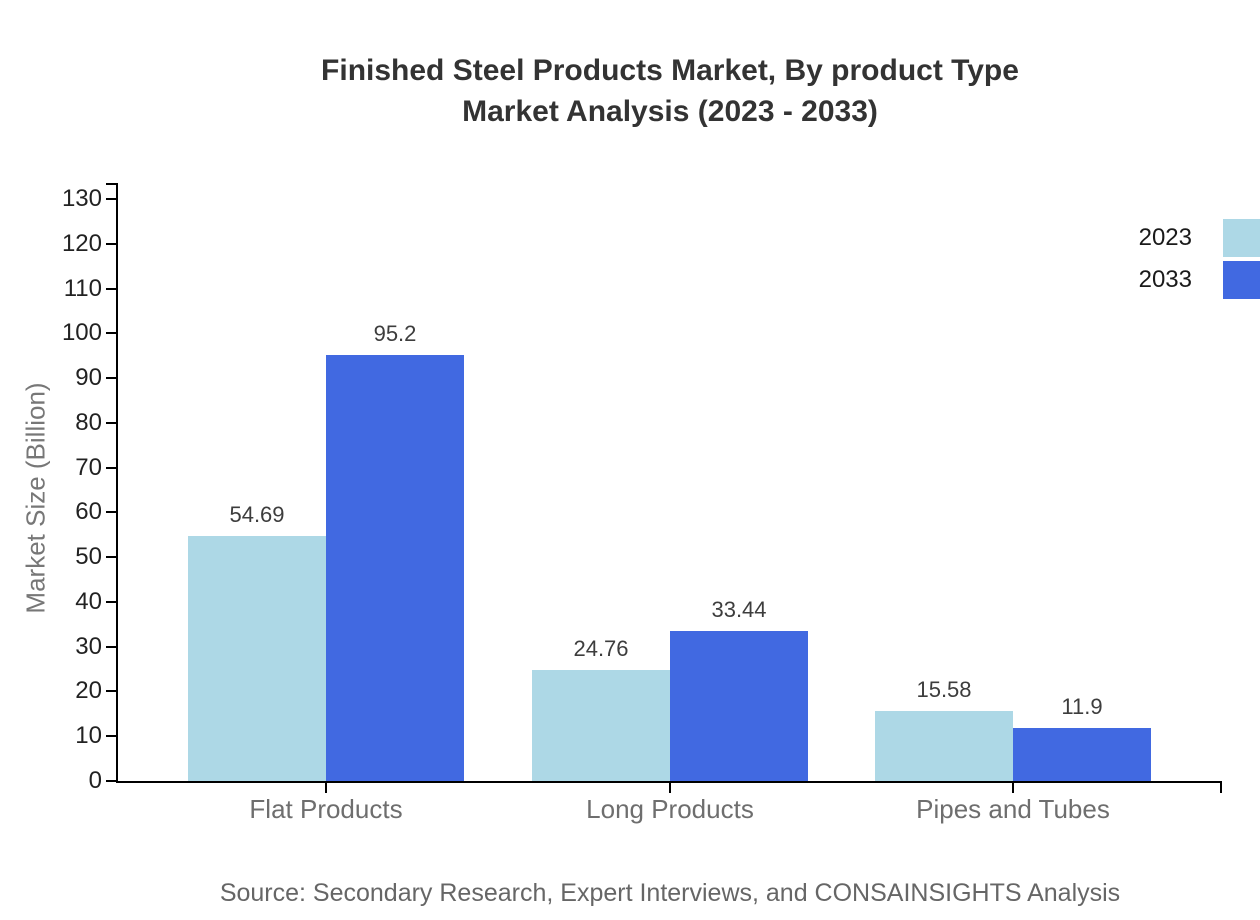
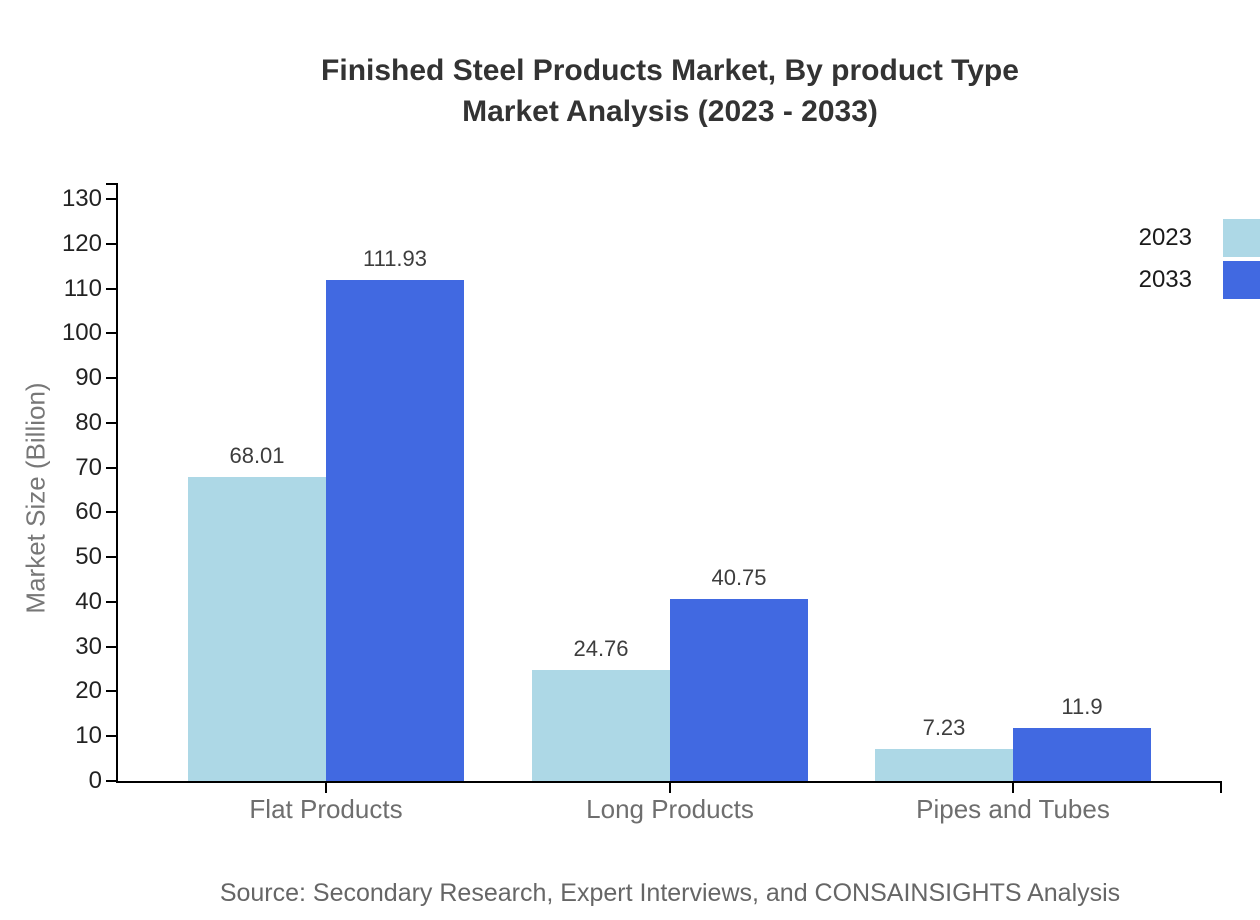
2023/Flat Products: 54.69 -> 68.01
2033/Flat Products: 95.2 -> 111.93
2033/Long Products: 33.44 -> 40.75
2023/Pipes and Tubes: 15.58 -> 7.23
